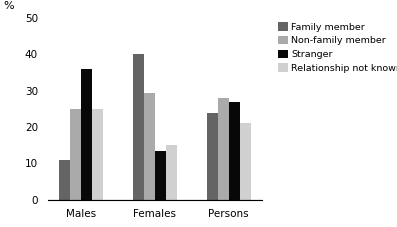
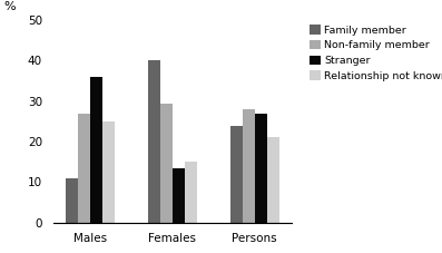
Non-family member/Males: 25.0 -> 27.0
